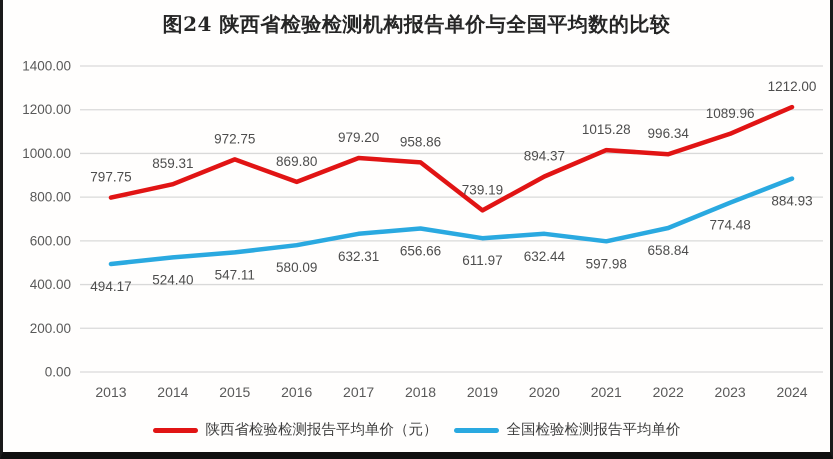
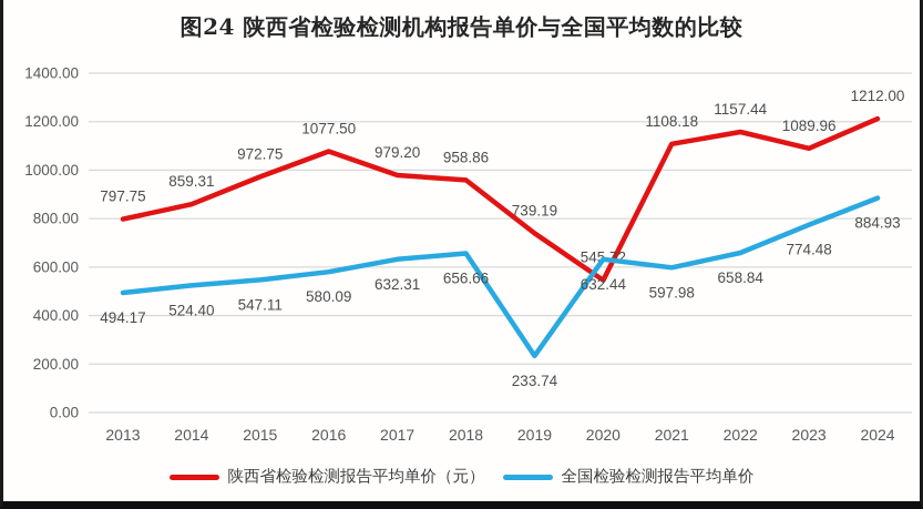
陕西省检验检测报告平均单价（元）/2016: 869.80 -> 1077.50
全国检验检测报告平均单价/2019: 611.97 -> 233.74
陕西省检验检测报告平均单价（元）/2020: 894.37 -> 545.72
陕西省检验检测报告平均单价（元）/2021: 1015.28 -> 1108.18
陕西省检验检测报告平均单价（元）/2022: 996.34 -> 1157.44
